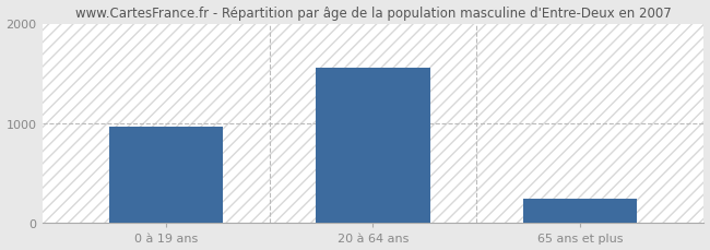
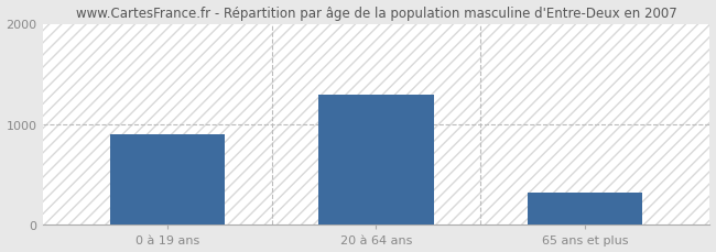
0 à 19 ans: 970 -> 900
20 à 64 ans: 1560 -> 1300
65 ans et plus: 240 -> 320
